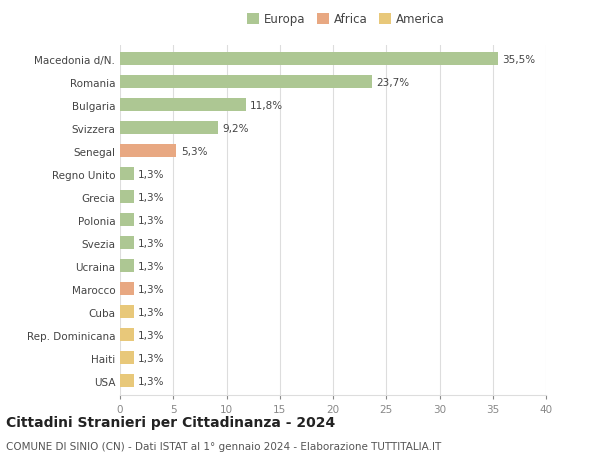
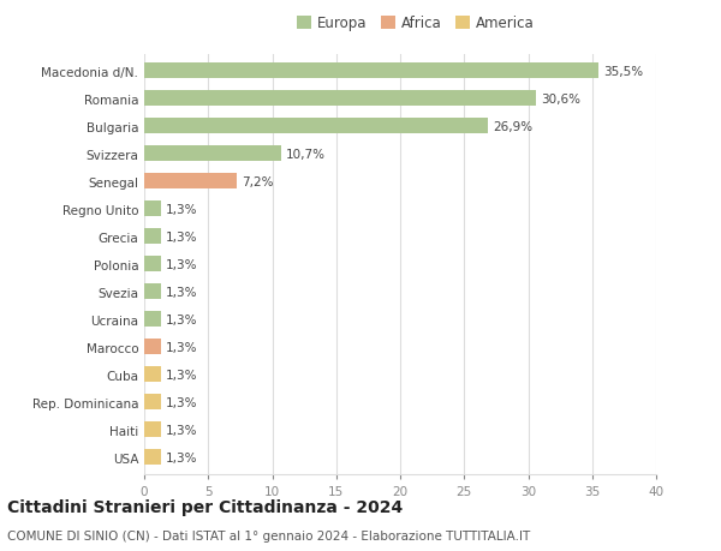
Romania: 23,7% -> 30,6%
Bulgaria: 11,8% -> 26,9%
Svizzera: 9,2% -> 10,7%
Senegal: 5,3% -> 7,2%
